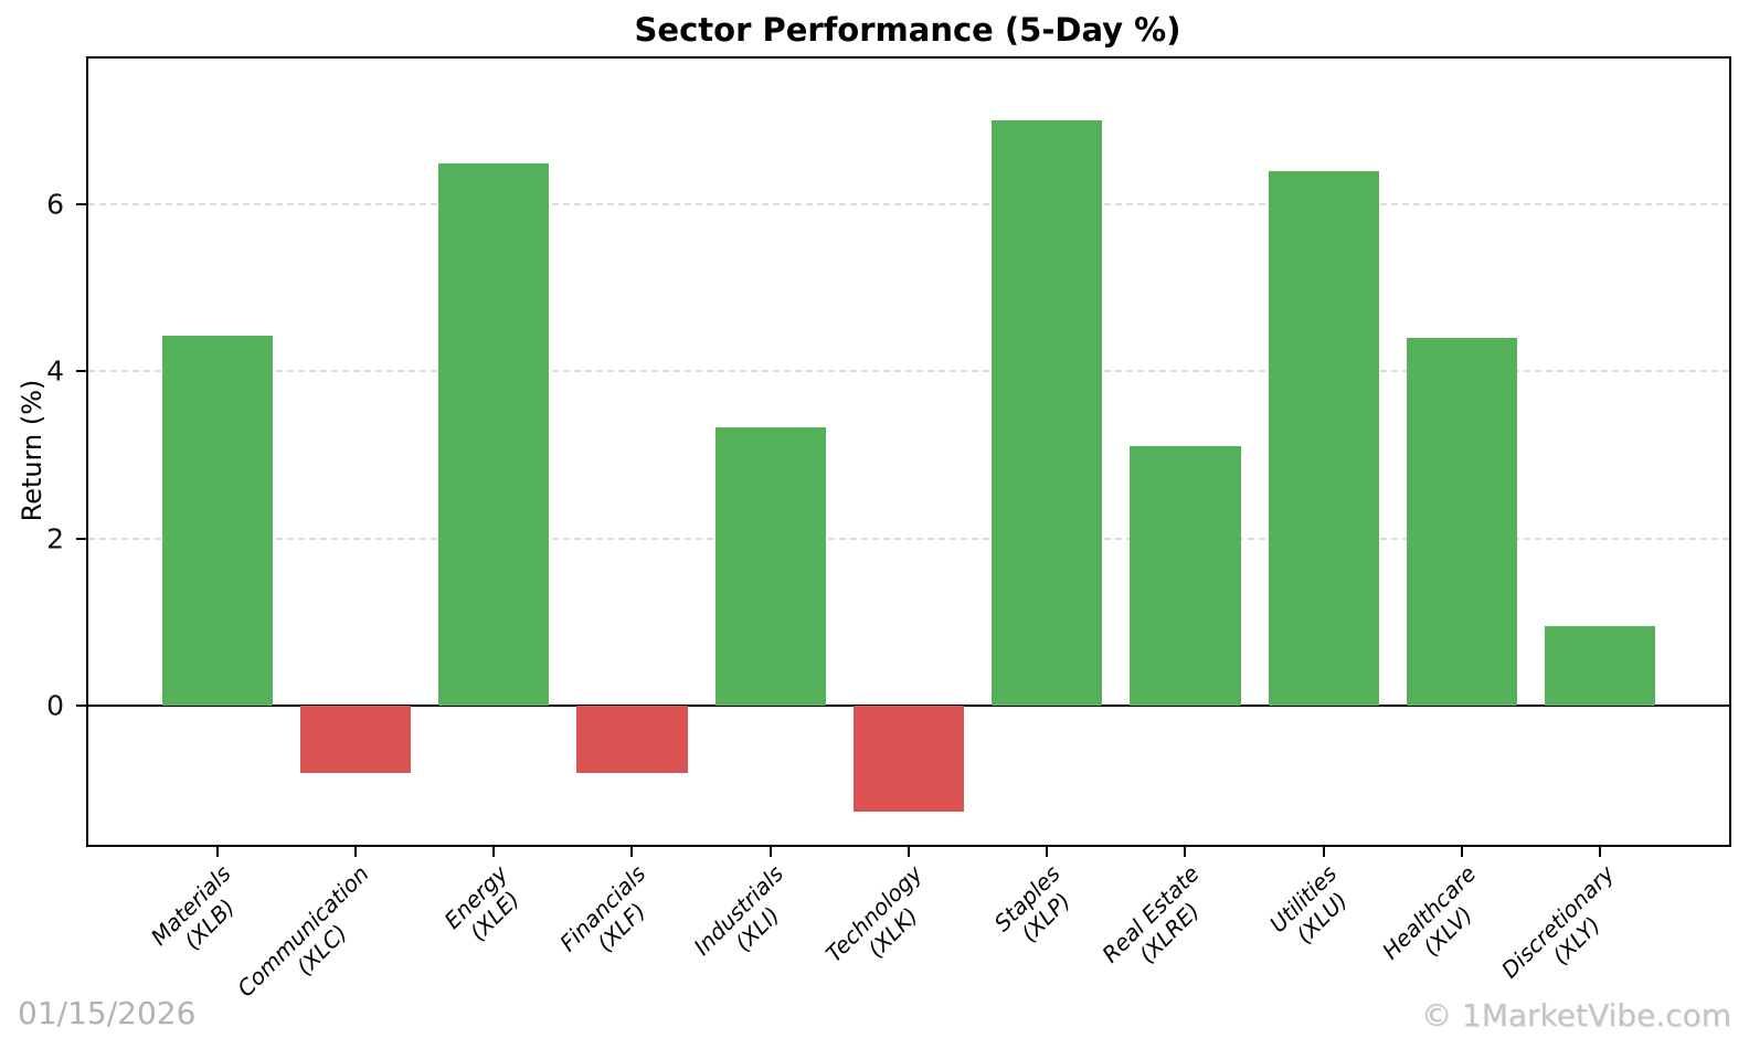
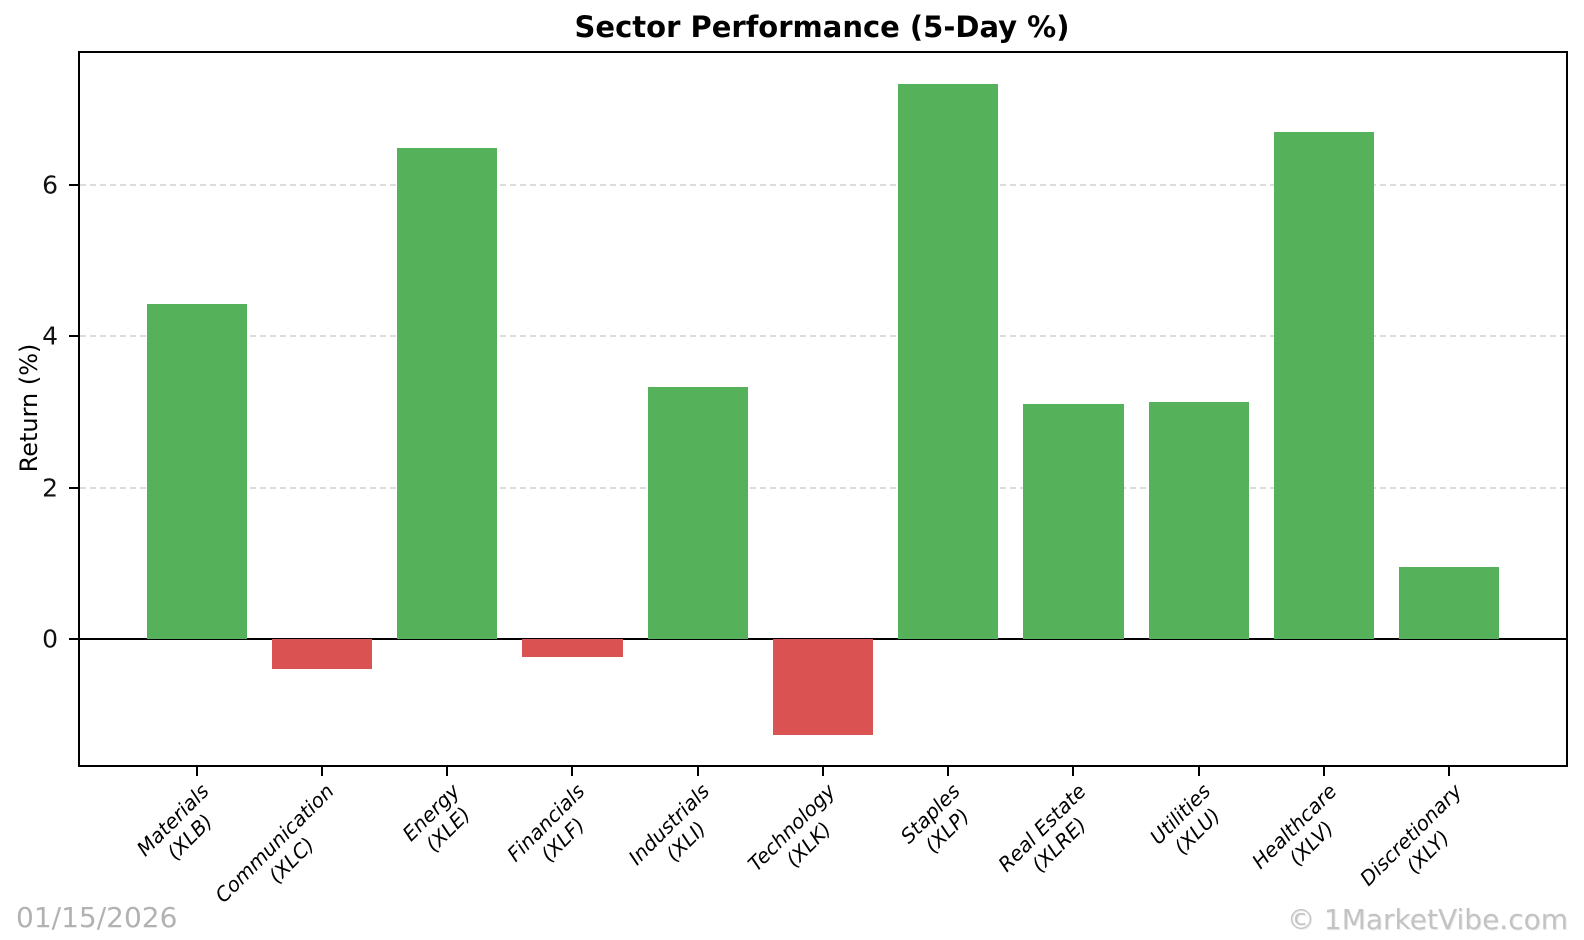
Communication (XLC): -0.8 -> -0.4
Financials (XLF): -0.8 -> -0.2
Staples (XLP): 7.0 -> 7.3
Utilities (XLU): 6.4 -> 3.1
Healthcare (XLV): 4.4 -> 6.7
